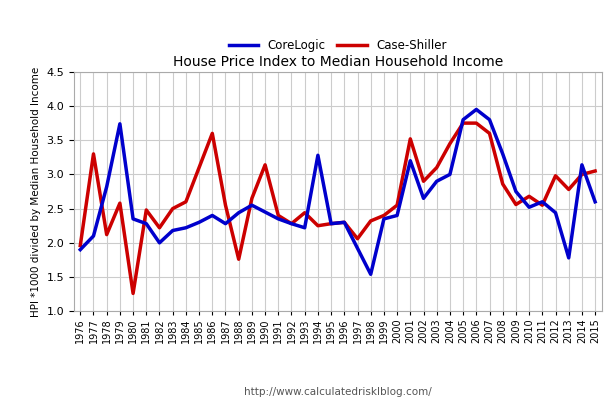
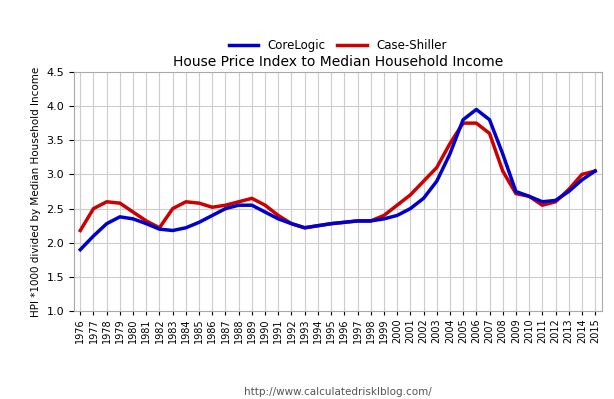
Case-Shiller/1976: 1.96 -> 2.18
Case-Shiller/1977: 3.30 -> 2.50
CoreLogic/1978: 2.82 -> 2.28
Case-Shiller/1978: 2.12 -> 2.60
CoreLogic/1979: 3.74 -> 2.38
Case-Shiller/1980: 1.26 -> 2.45
Case-Shiller/1981: 2.48 -> 2.32
CoreLogic/1982: 2.00 -> 2.20
Case-Shiller/1985: 3.10 -> 2.58
Case-Shiller/1986: 3.60 -> 2.52
CoreLogic/1987: 2.28 -> 2.50
CoreLogic/1988: 2.44 -> 2.55
Case-Shiller/1988: 1.76 -> 2.60
Case-Shiller/1990: 3.14 -> 2.55
Case-Shiller/1993: 2.44 -> 2.22
CoreLogic/1994: 3.28 -> 2.25
CoreLogic/1997: 1.92 -> 2.32
Case-Shiller/1997: 2.06 -> 2.32
CoreLogic/1998: 1.54 -> 2.32
CoreLogic/2001: 3.20 -> 2.50
Case-Shiller/2001: 3.52 -> 2.70
CoreLogic/2004: 3.00 -> 3.30
Case-Shiller/2008: 2.86 -> 3.05
Case-Shiller/2009: 2.56 -> 2.72
CoreLogic/2010: 2.52 -> 2.68
CoreLogic/2012: 2.44 -> 2.62
Case-Shiller/2012: 2.98 -> 2.60
CoreLogic/2013: 1.78 -> 2.75
CoreLogic/2014: 3.14 -> 2.92
CoreLogic/2015: 2.60 -> 3.05
